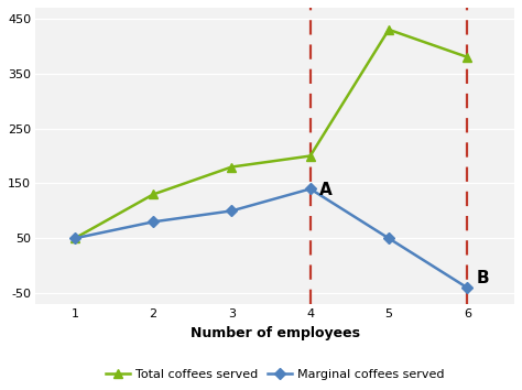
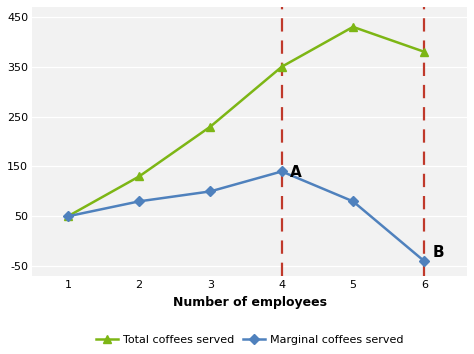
Total coffees served/3: 180 -> 230
Total coffees served/4: 200 -> 350
Marginal coffees served/5: 50 -> 80
